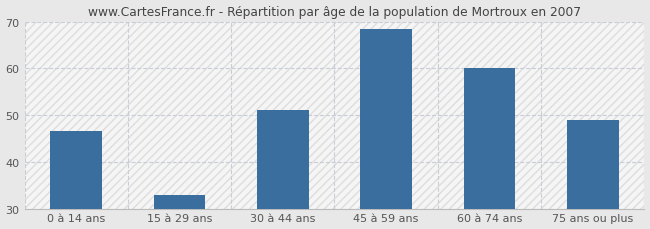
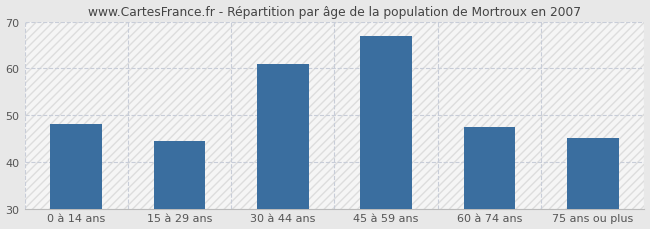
0 à 14 ans: 46.5 -> 48.0
15 à 29 ans: 33.0 -> 44.5
30 à 44 ans: 51.0 -> 61.0
45 à 59 ans: 68.5 -> 67.0
60 à 74 ans: 60.0 -> 47.5
75 ans ou plus: 49.0 -> 45.0
